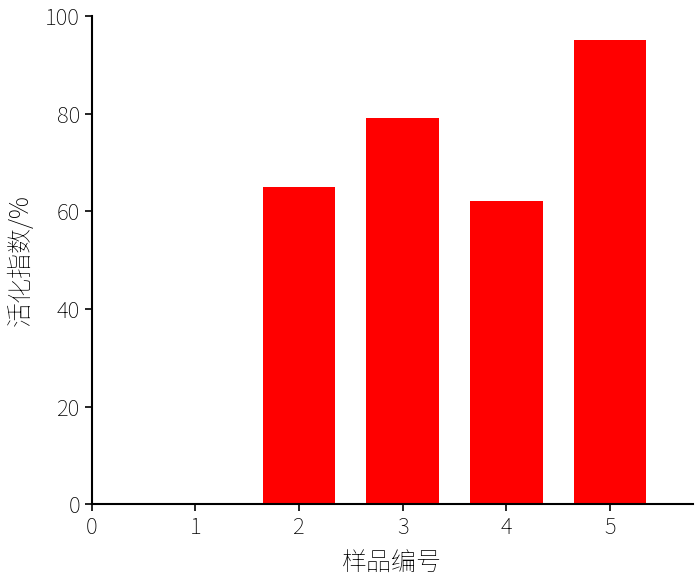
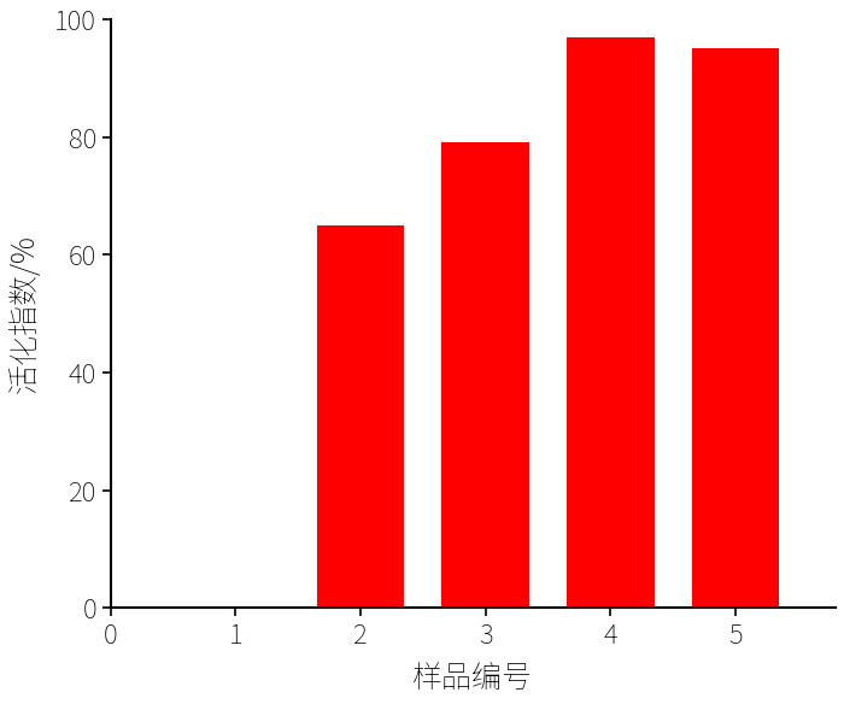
4: 62 -> 97
